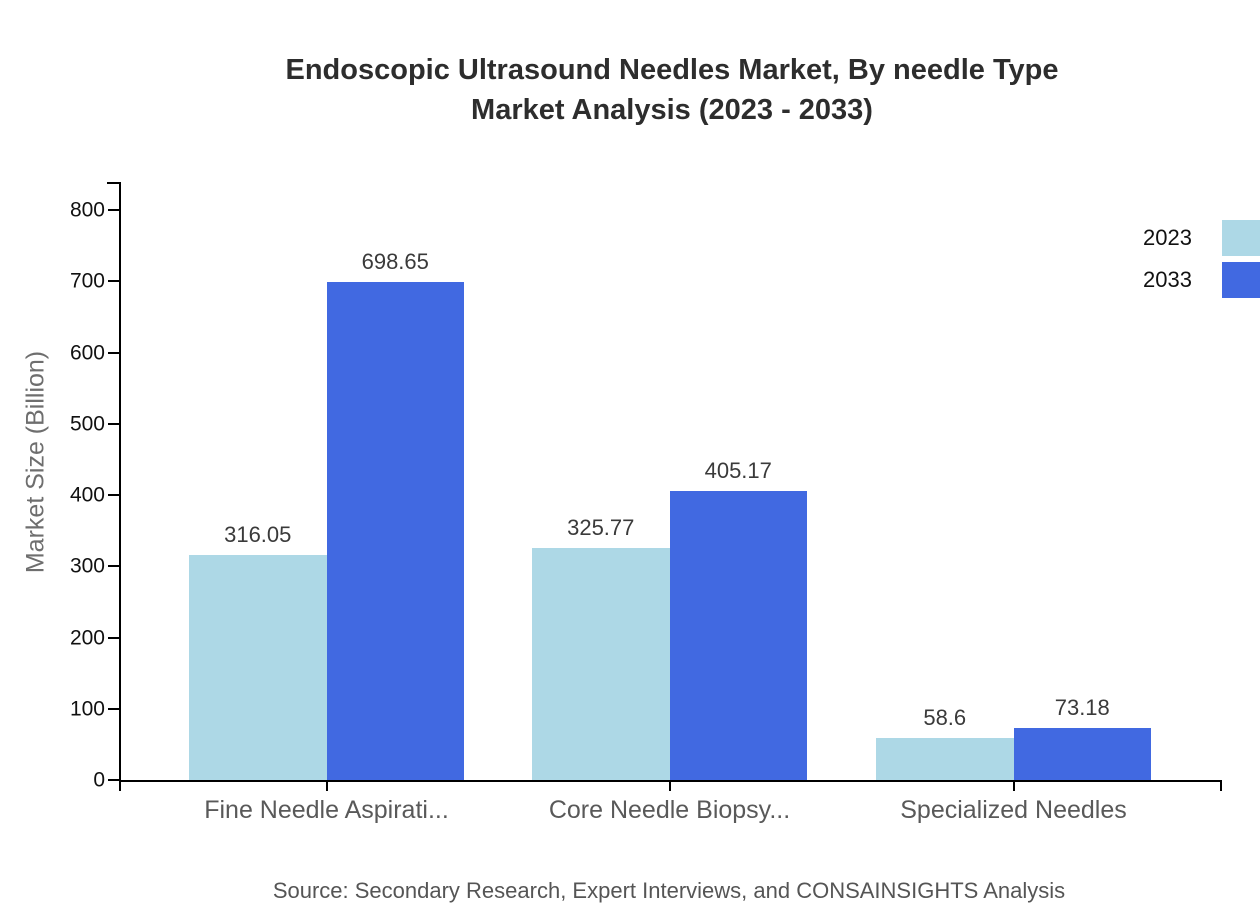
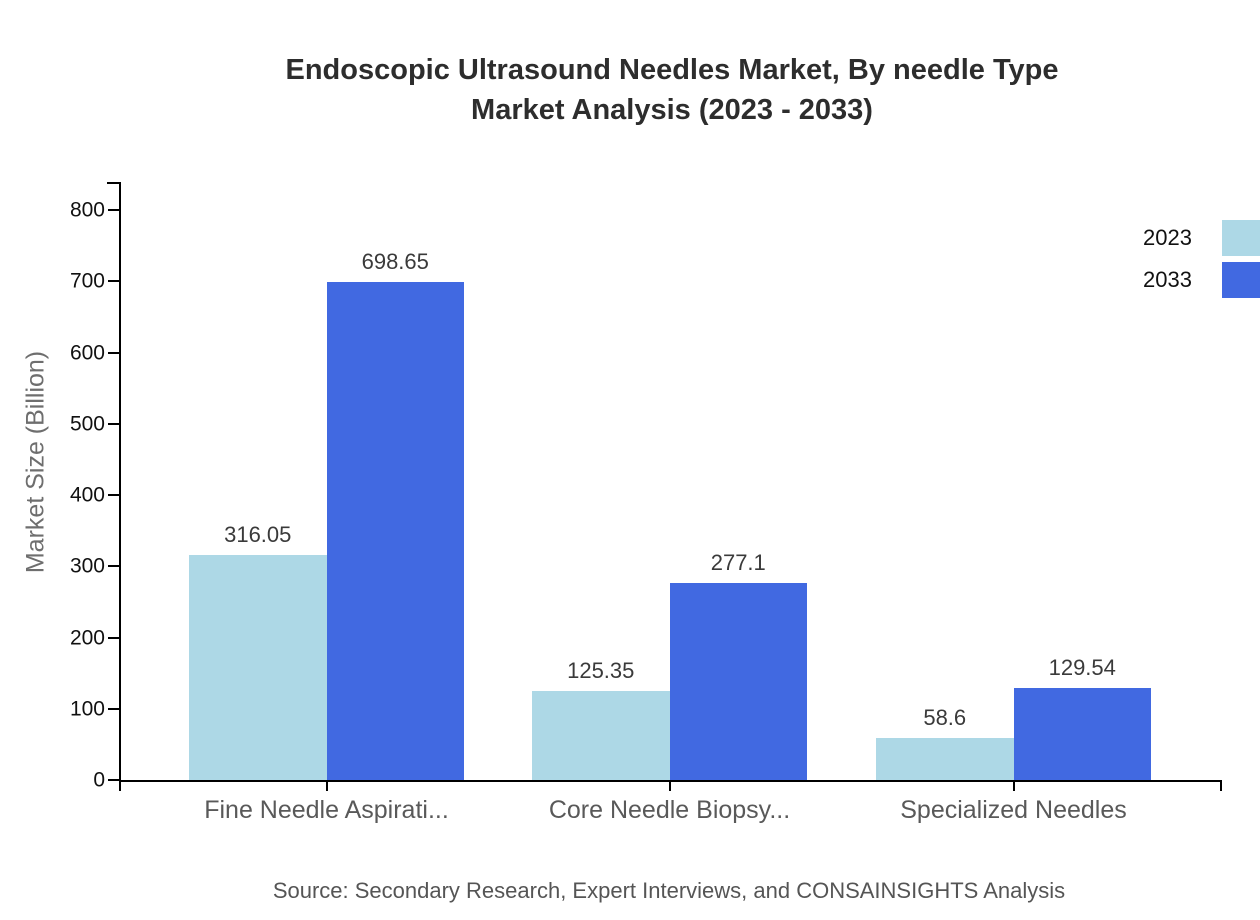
2023/Core Needle Biopsy...: 325.77 -> 125.35
2033/Core Needle Biopsy...: 405.17 -> 277.1
2033/Specialized Needles: 73.18 -> 129.54
